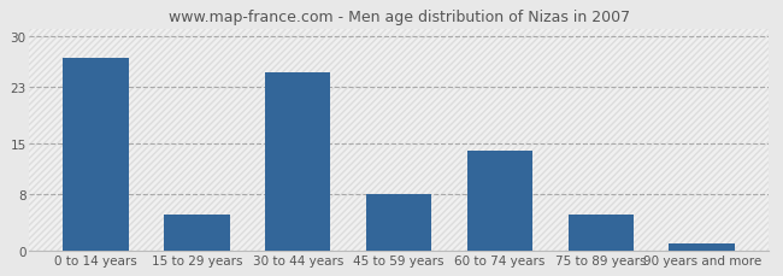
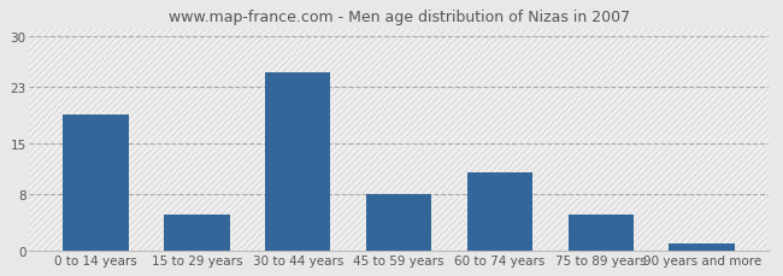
0 to 14 years: 27 -> 19
60 to 74 years: 14 -> 11
